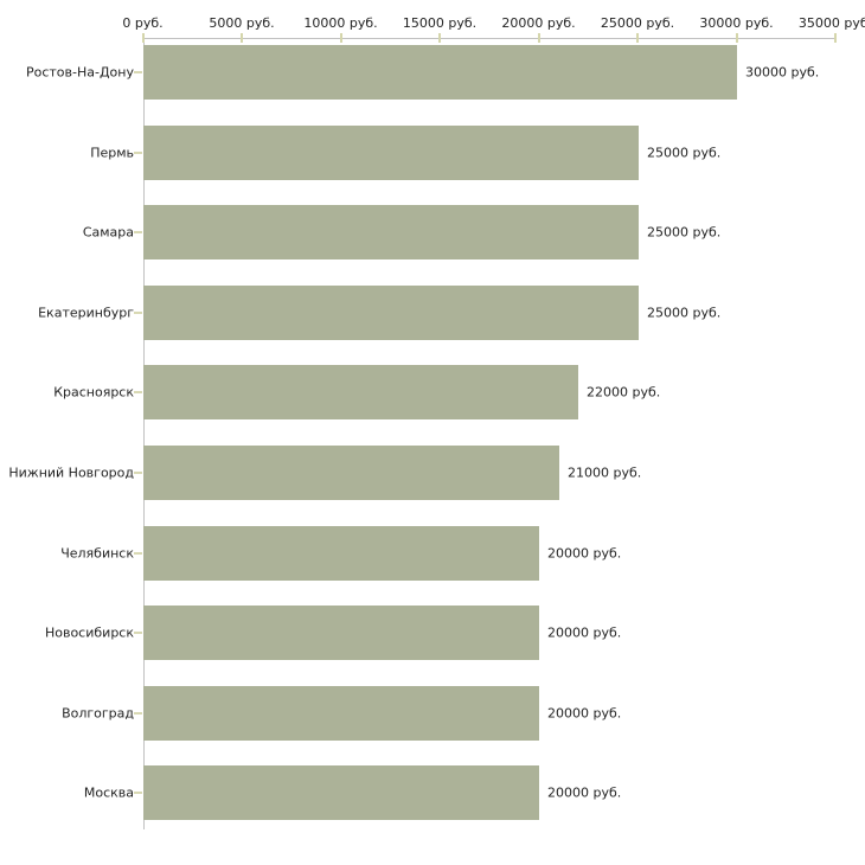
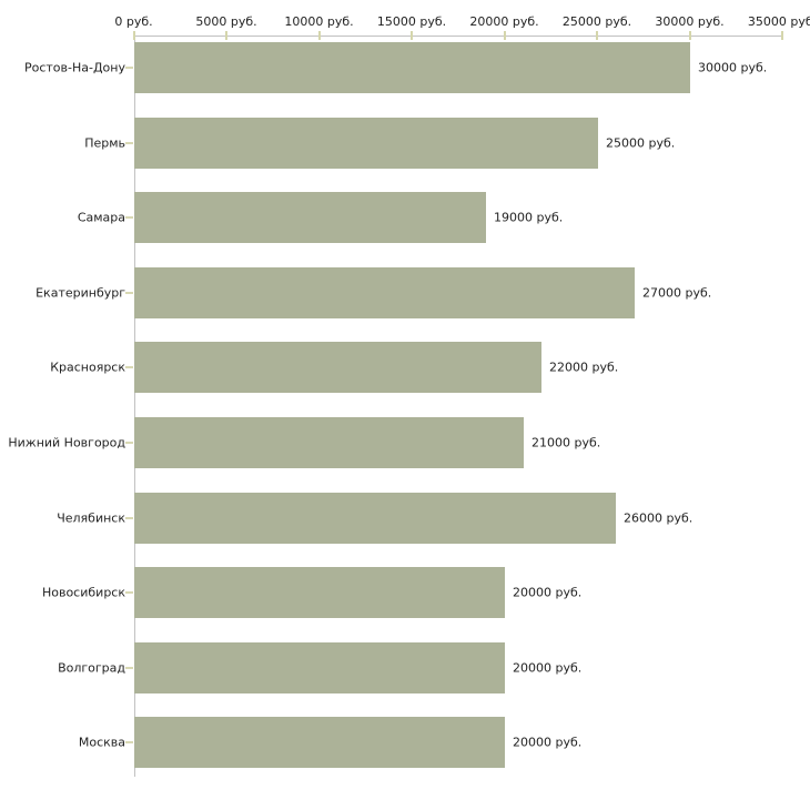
Самара: 25000 -> 19000
Екатеринбург: 25000 -> 27000
Челябинск: 20000 -> 26000
